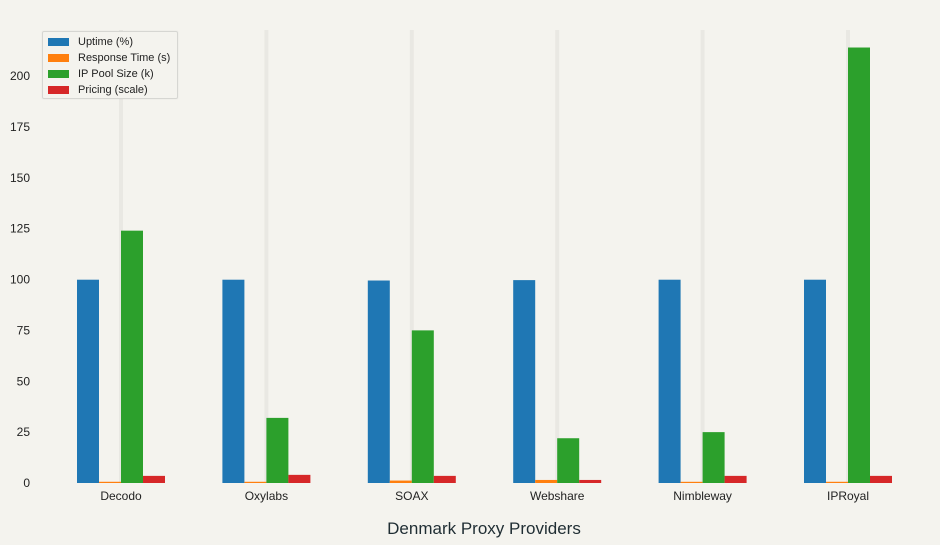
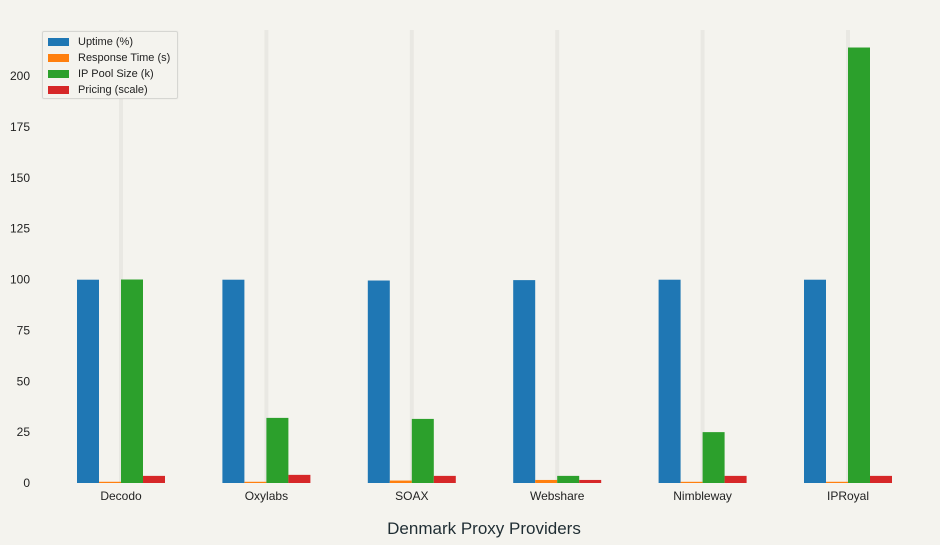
IP Pool Size (k)/Decodo: 124 -> 100
IP Pool Size (k)/SOAX: 75 -> 32
IP Pool Size (k)/Webshare: 22 -> 4
